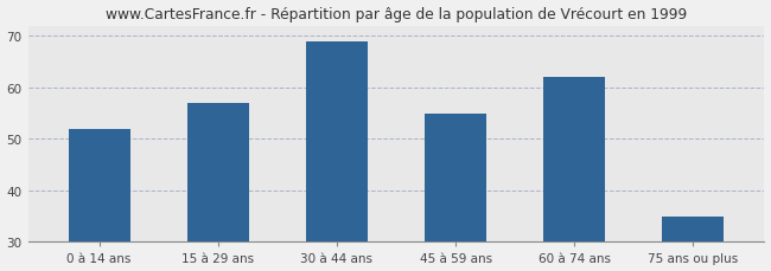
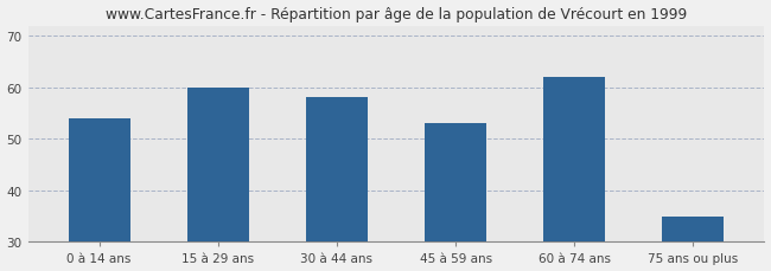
0 à 14 ans: 52 -> 54
15 à 29 ans: 57 -> 60
30 à 44 ans: 69 -> 58
45 à 59 ans: 55 -> 53
